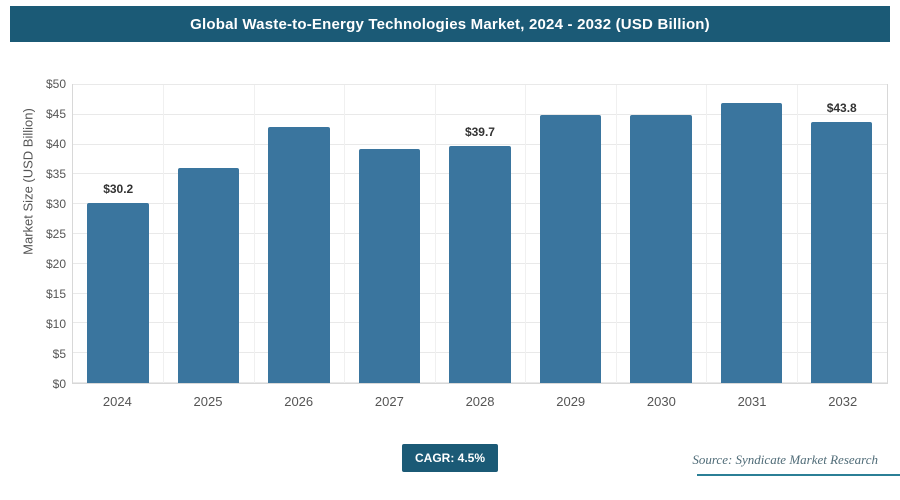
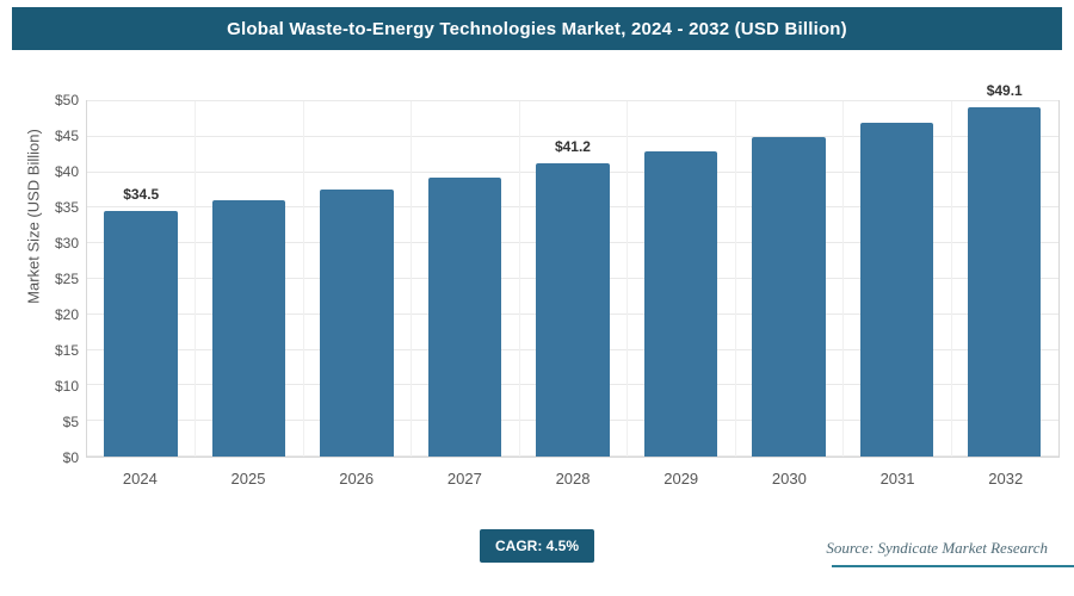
2024: $30.2 -> $34.5
2026: $43 -> $38
2028: $39.7 -> $41.2
2029: $45 -> $43
2032: $43.8 -> $49.1
